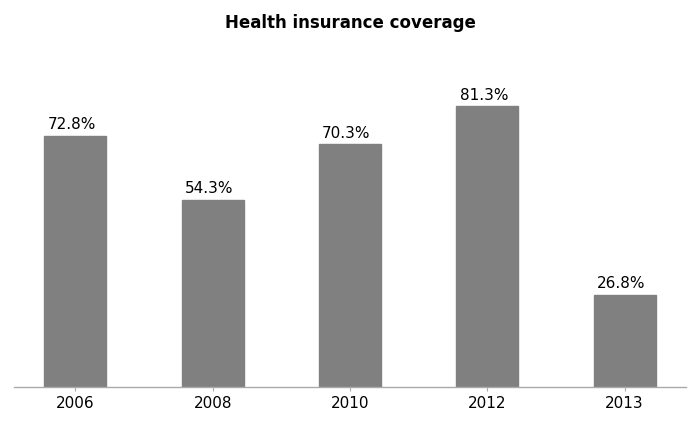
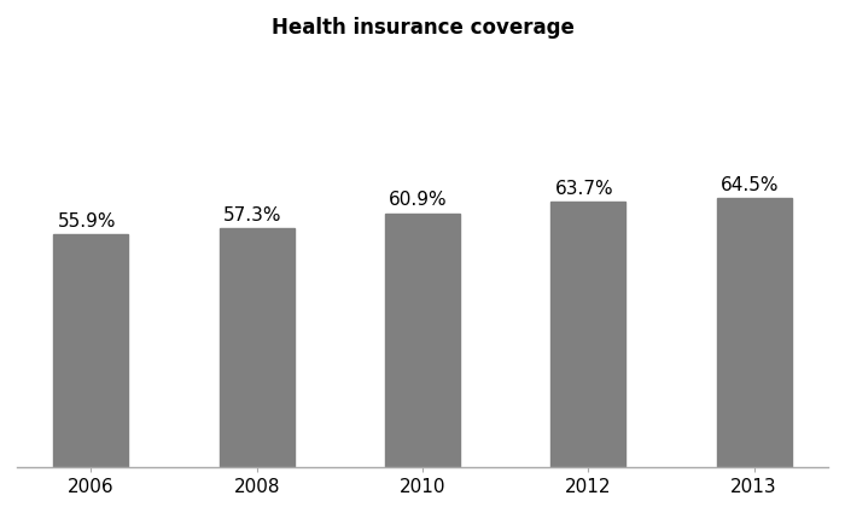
2006: 72.8% -> 55.9%
2008: 54.3% -> 57.3%
2010: 70.3% -> 60.9%
2012: 81.3% -> 63.7%
2013: 26.8% -> 64.5%
